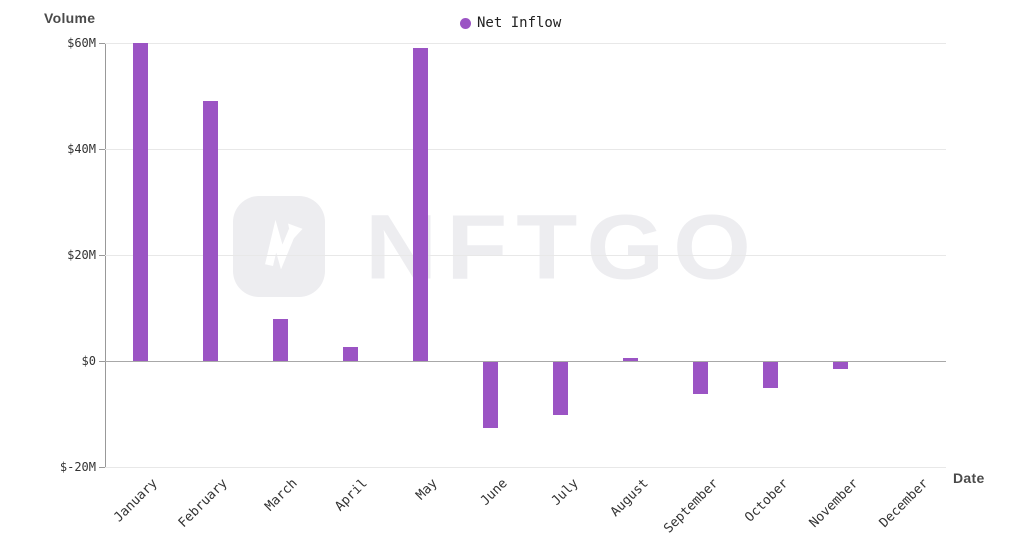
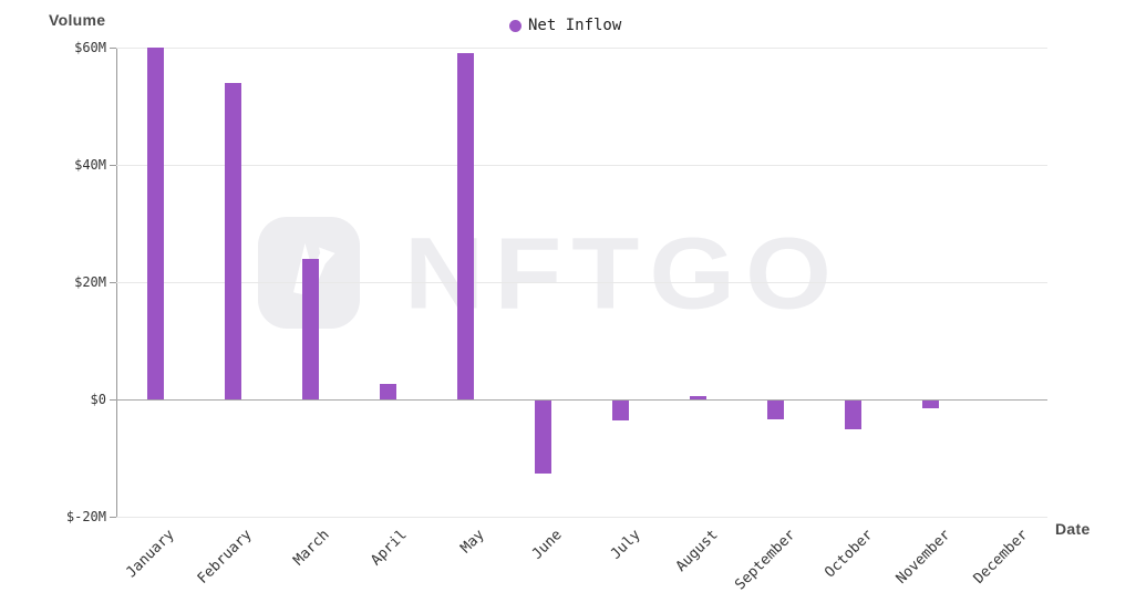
February: $49M -> $54M
March: $8M -> $24M
July: -$10M -> -$3M
September: -$6M -> -$3M
